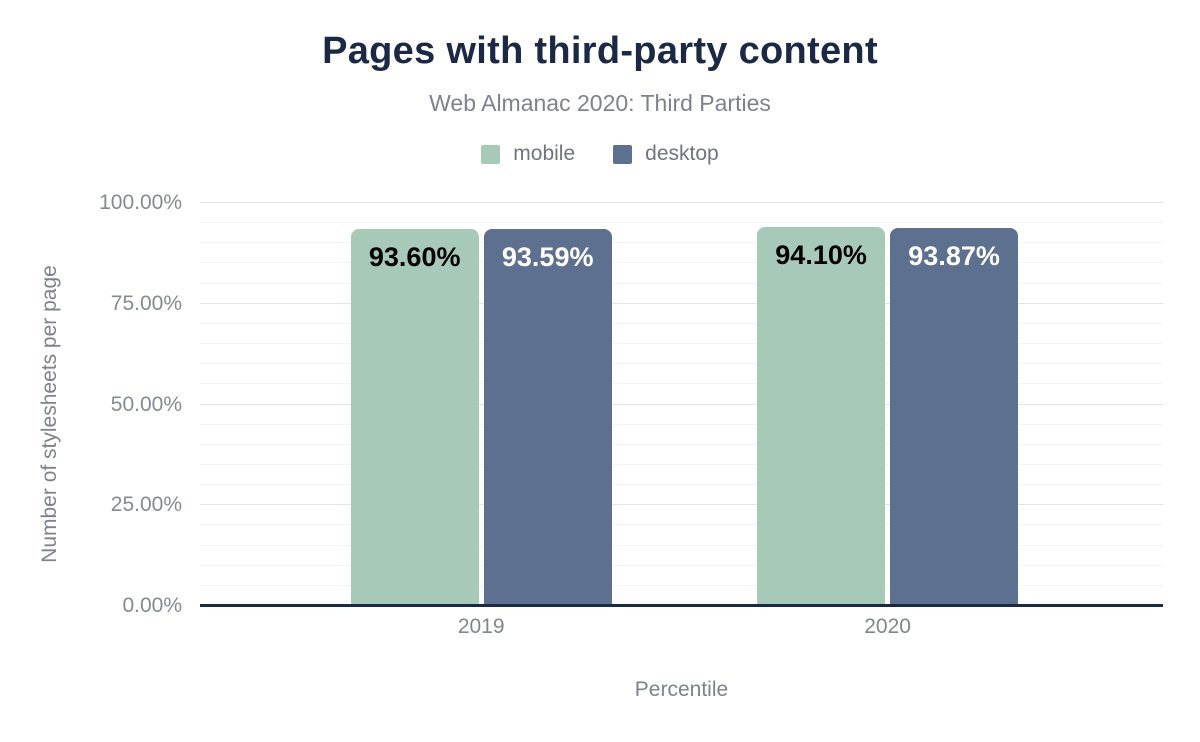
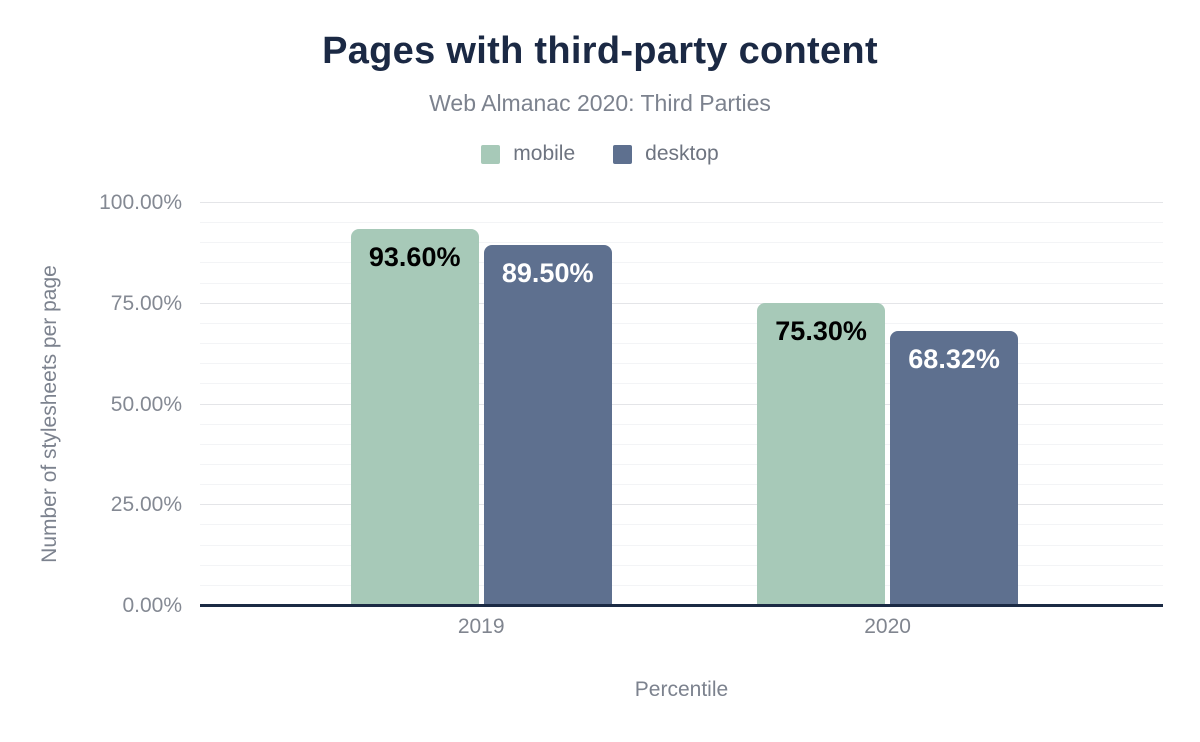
desktop/2019: 93.59% -> 89.50%
mobile/2020: 94.10% -> 75.30%
desktop/2020: 93.87% -> 68.32%
